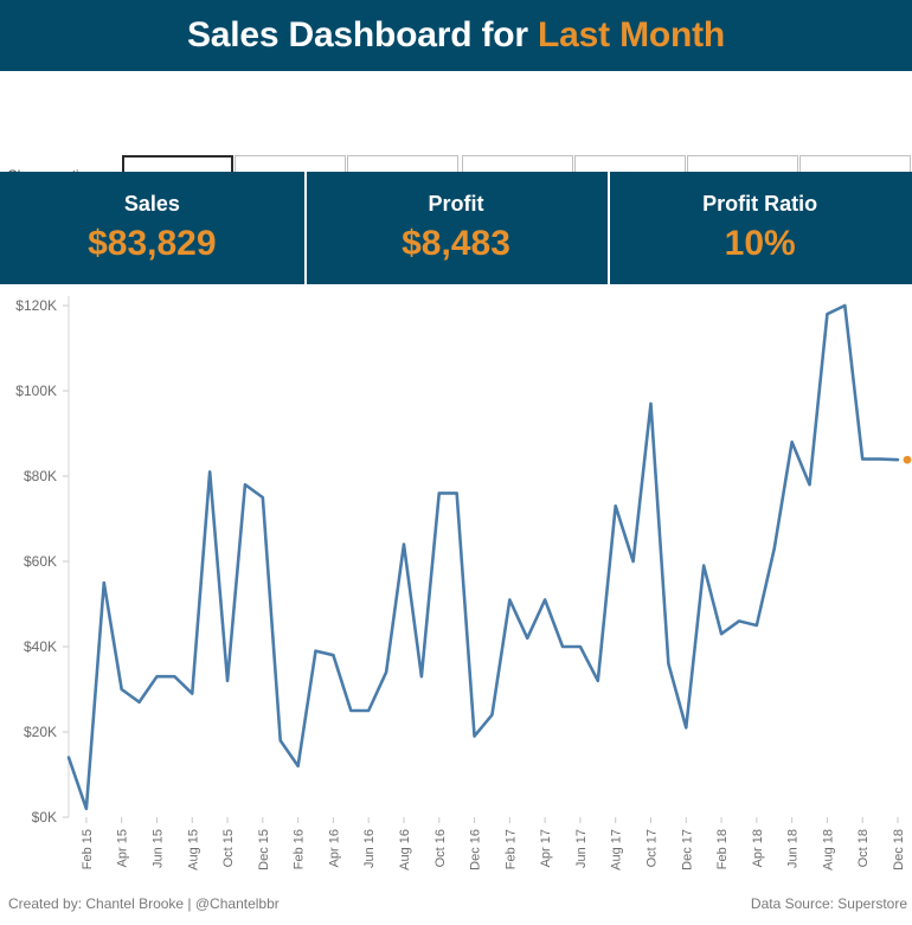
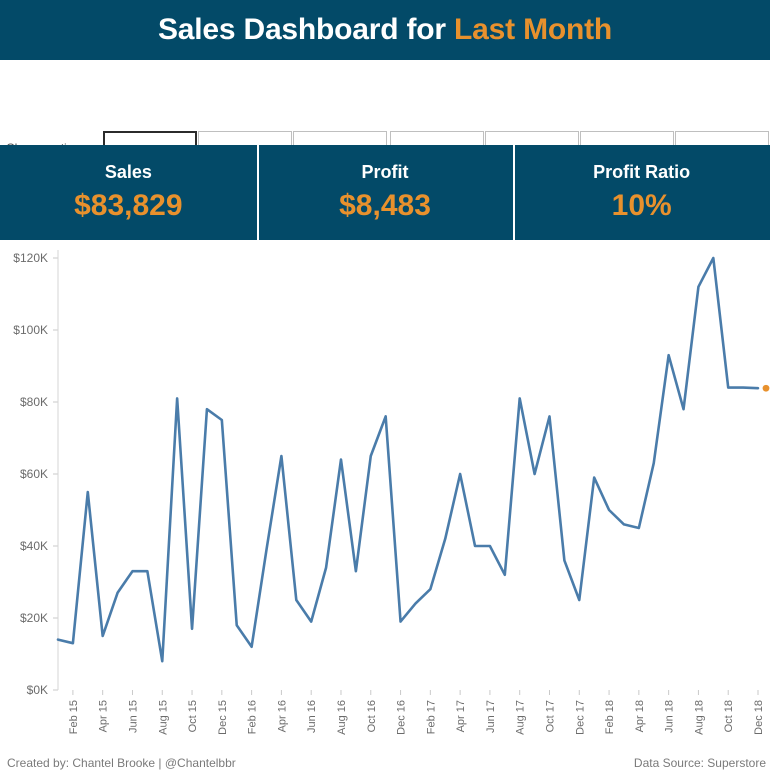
Feb 15: $2K -> $13K
Apr 15: $30K -> $15K
Aug 15: $29K -> $8K
Oct 15: $32K -> $17K
Apr 16: $38K -> $65K
Jun 16: $25K -> $19K
Oct 16: $76K -> $65K
Feb 17: $51K -> $28K
Apr 17: $51K -> $60K
Aug 17: $73K -> $81K
Oct 17: $97K -> $76K
Dec 17: $21K -> $25K
Feb 18: $43K -> $50K
Jun 18: $88K -> $93K
Aug 18: $118K -> $112K
